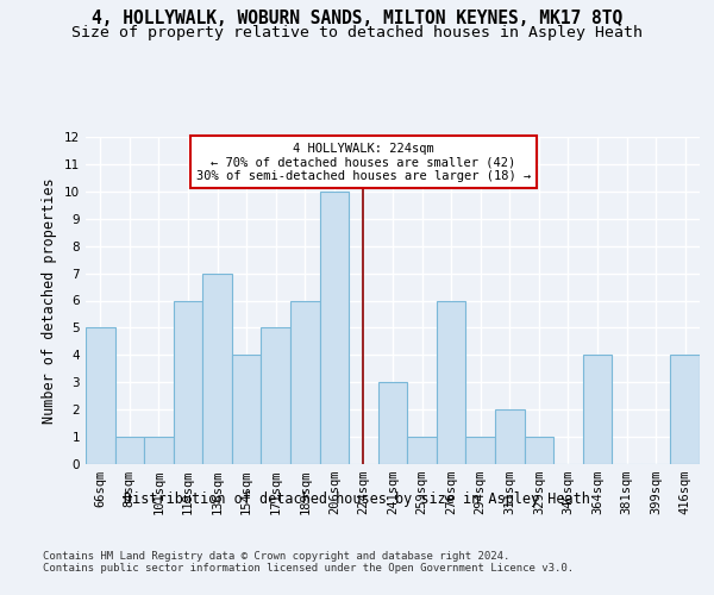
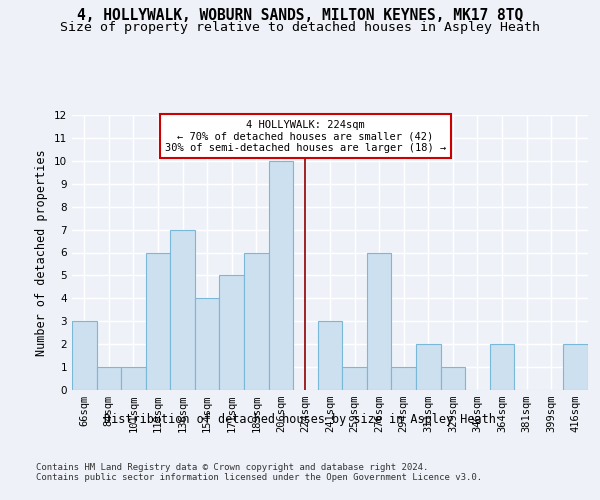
66sqm: 5 -> 3
364sqm: 4 -> 2
416sqm: 4 -> 2
